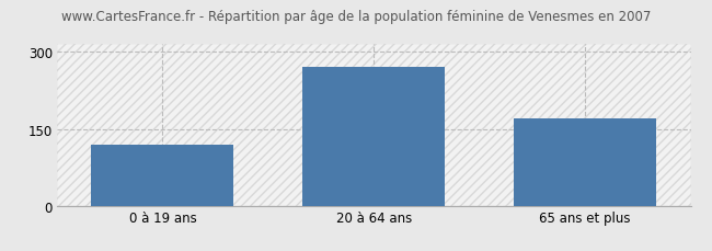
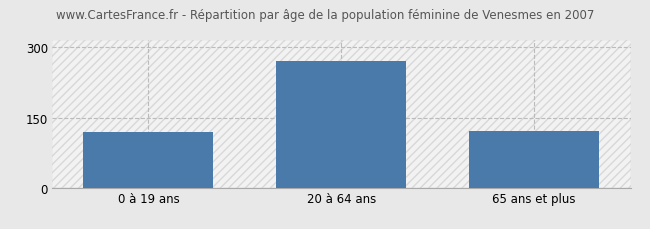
65 ans et plus: 170 -> 122
